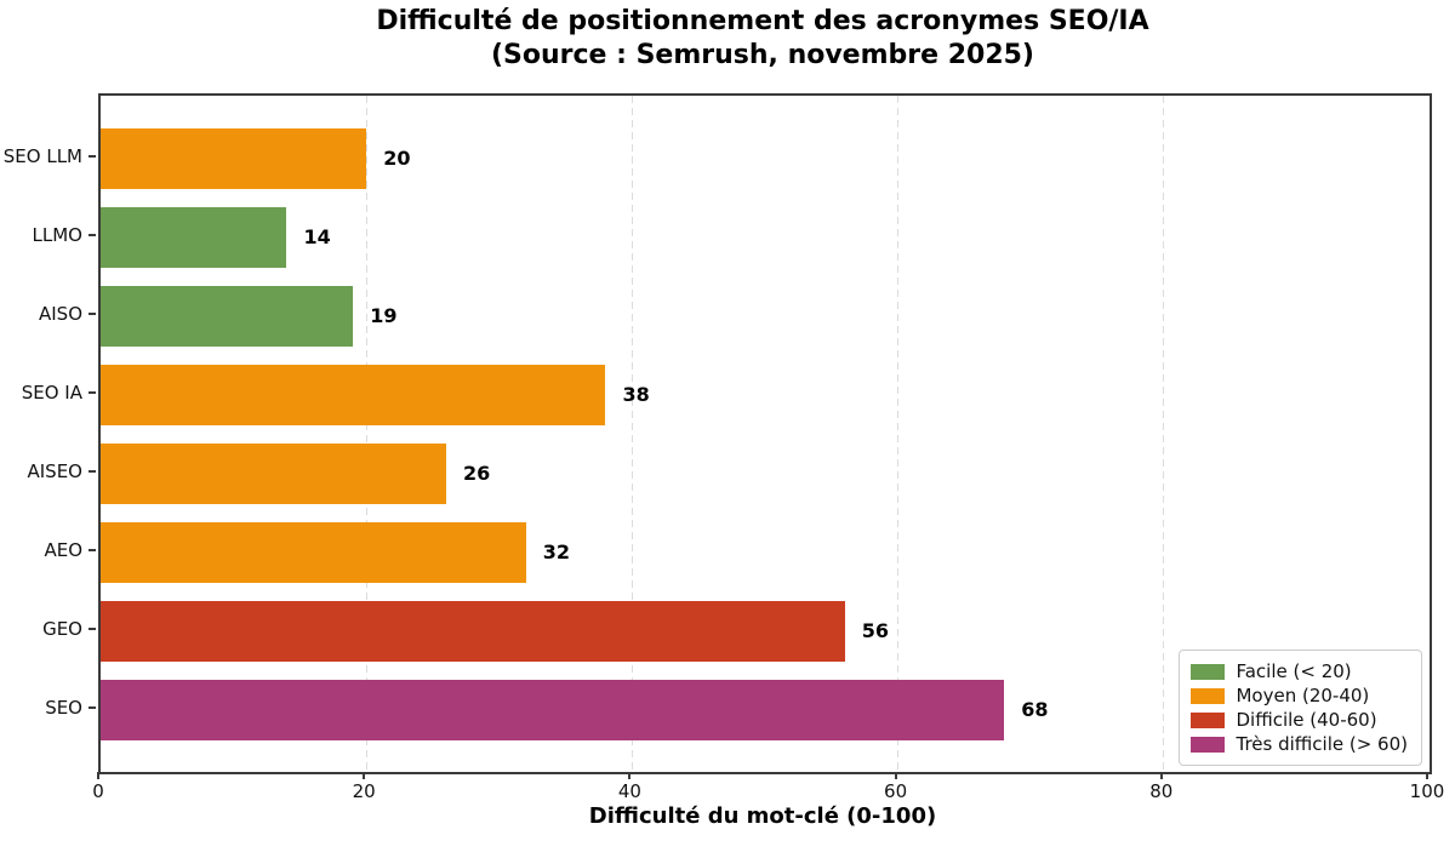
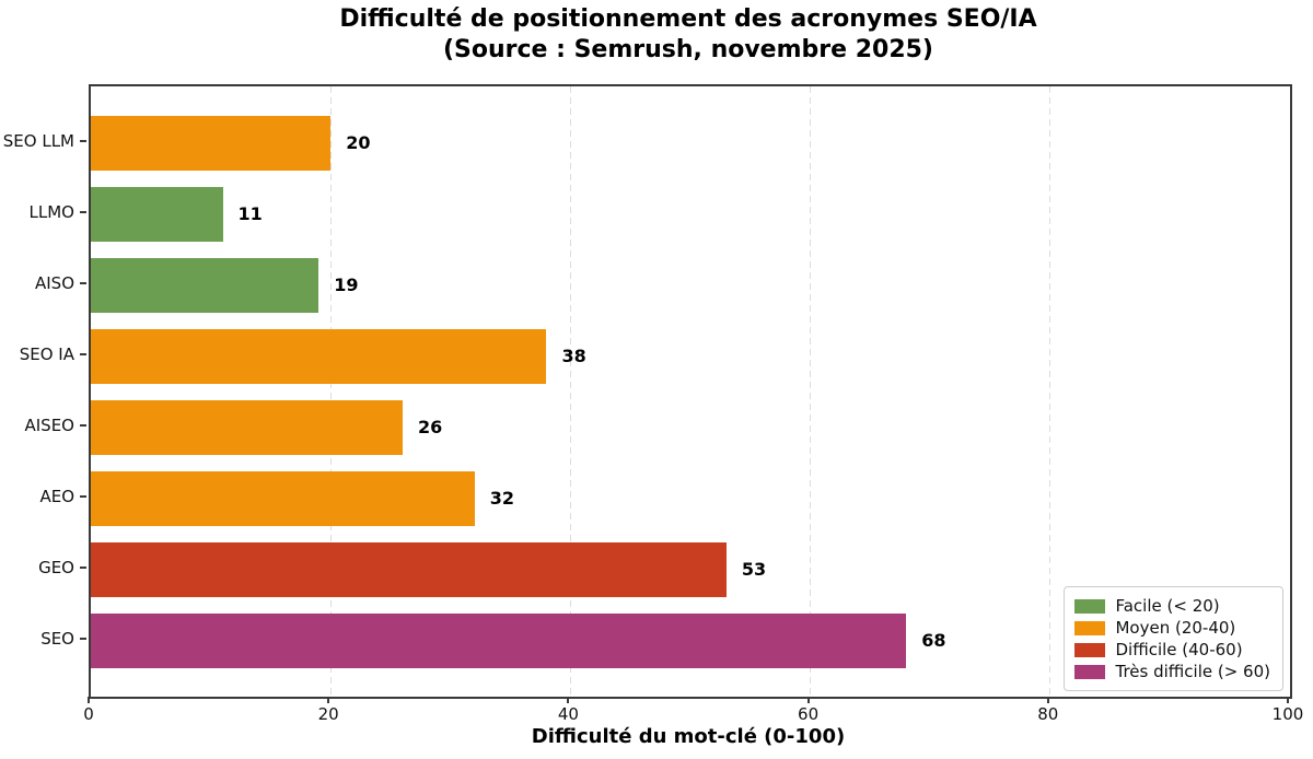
LLMO: 14 -> 11
GEO: 56 -> 53
